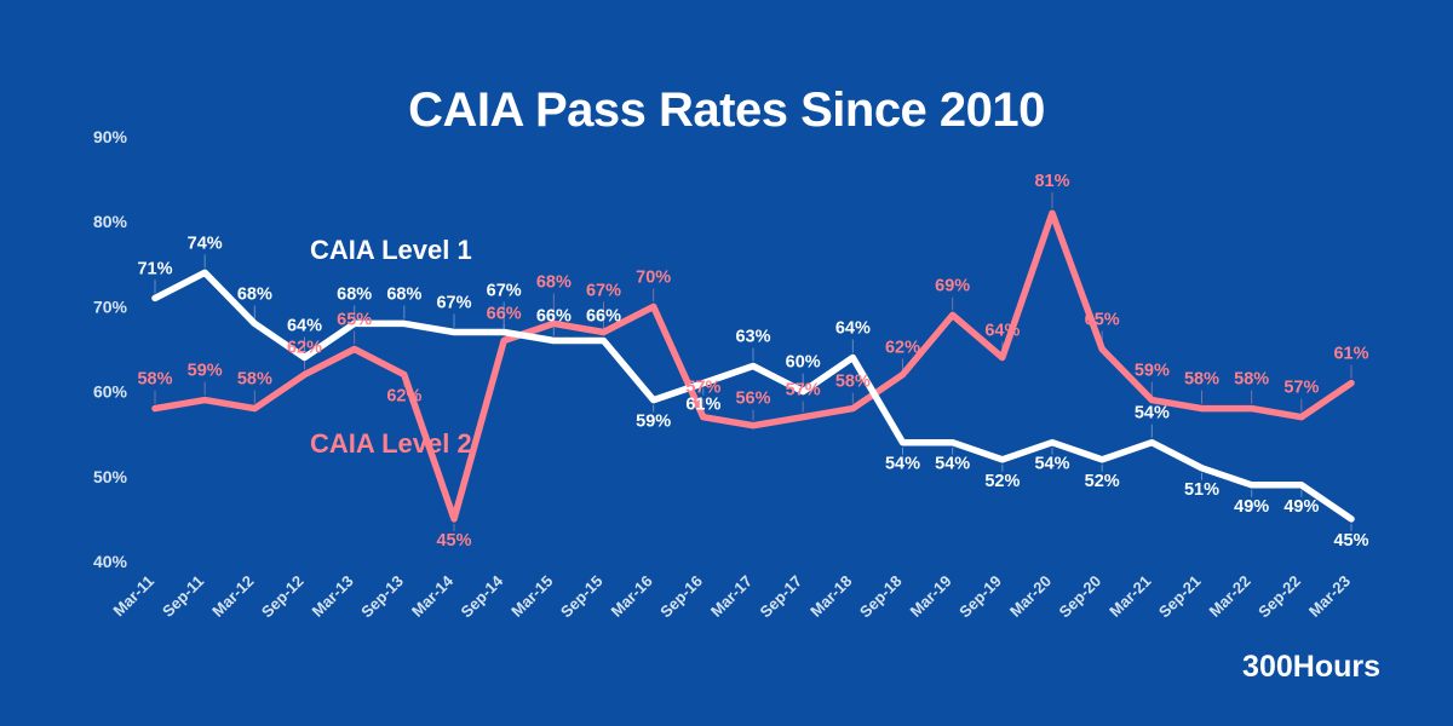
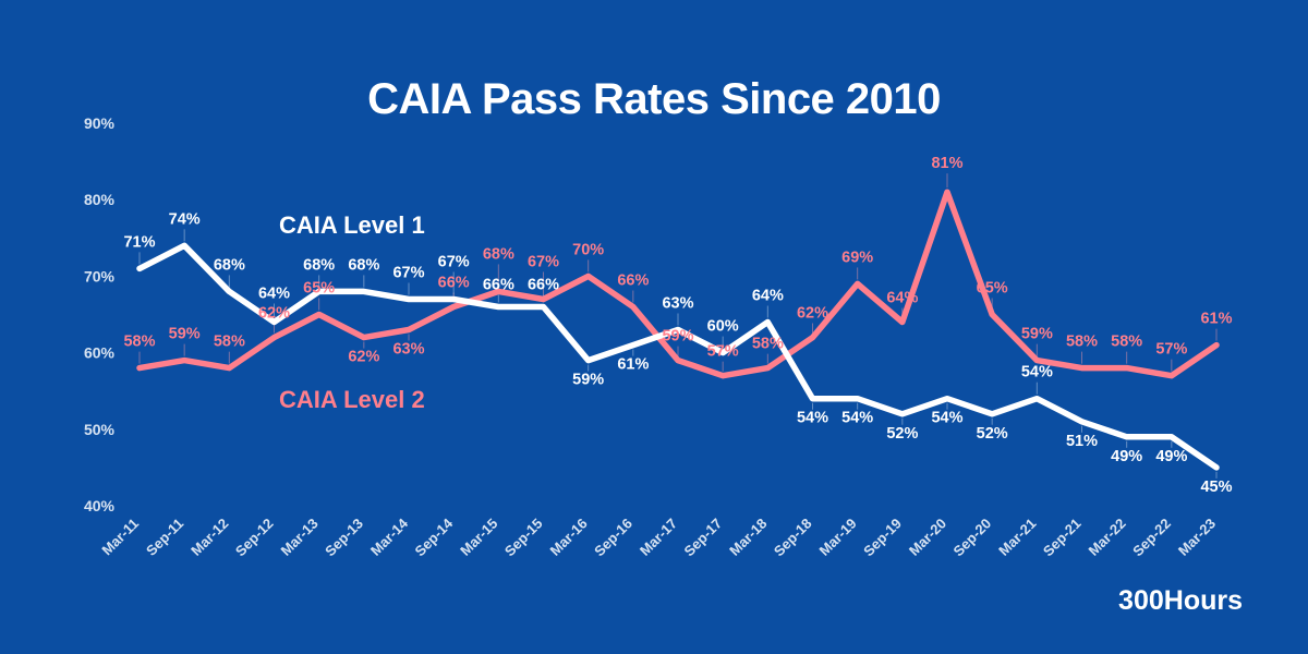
CAIA Level 2/Mar-14: 45% -> 63%
CAIA Level 2/Sep-16: 57% -> 66%
CAIA Level 2/Mar-17: 56% -> 59%
